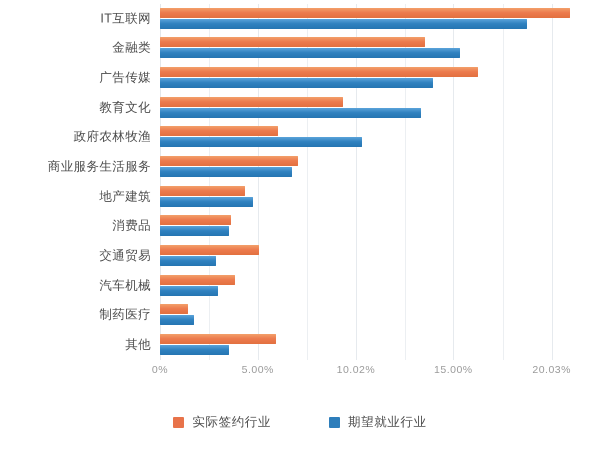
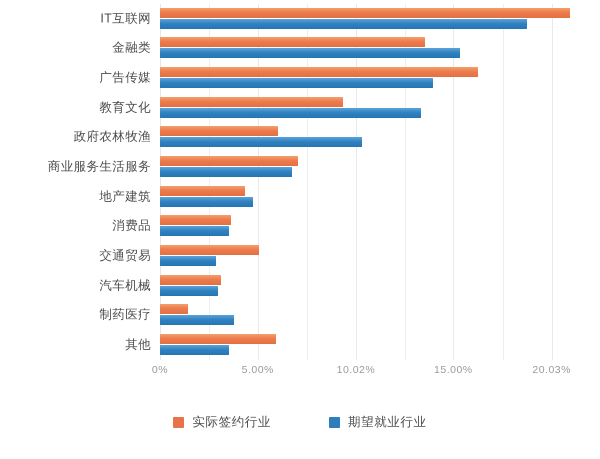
实际签约行业/汽车机械: 3.9% -> 3.1%
期望就业行业/制药医疗: 1.8% -> 3.8%
